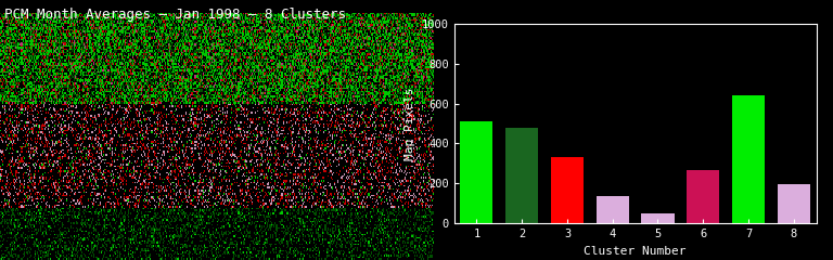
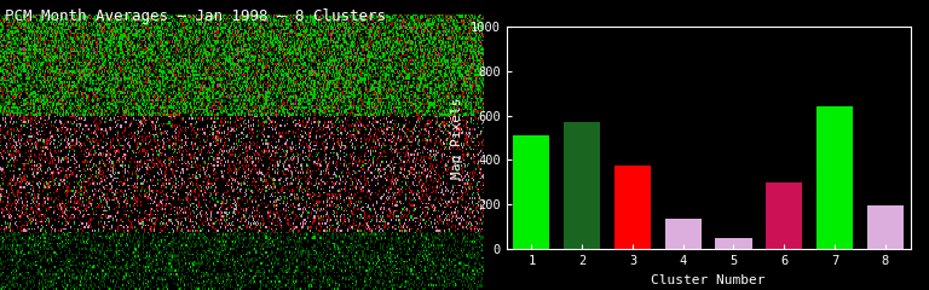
2: 480 -> 570
3: 330 -> 380
6: 270 -> 300
